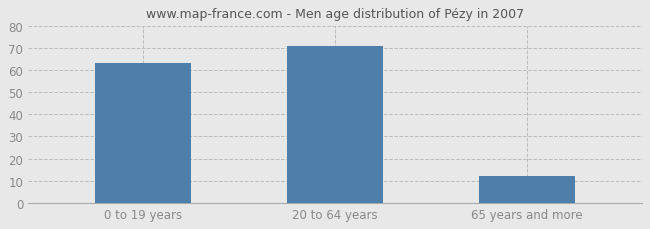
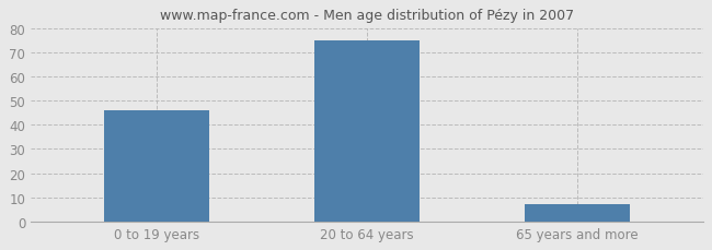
0 to 19 years: 63 -> 46
20 to 64 years: 71 -> 75
65 years and more: 12 -> 7
